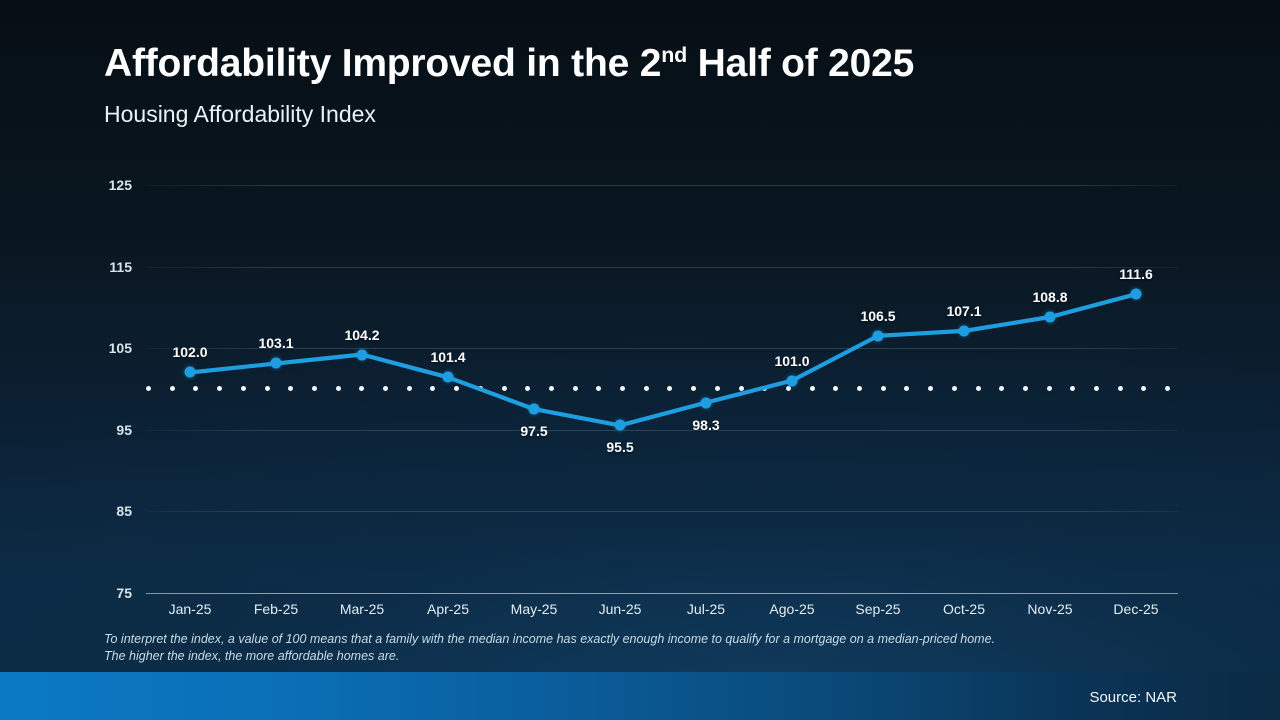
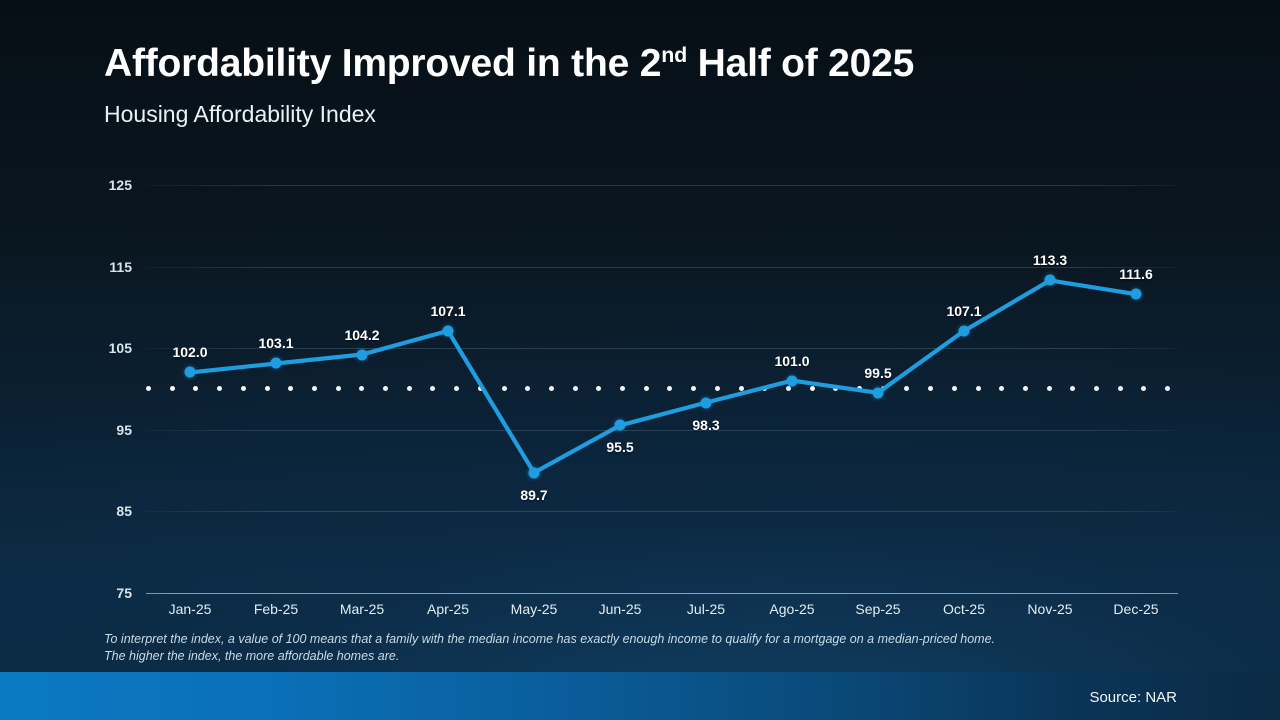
Apr-25: 101.4 -> 107.1
May-25: 97.5 -> 89.7
Sep-25: 106.5 -> 99.5
Nov-25: 108.8 -> 113.3
